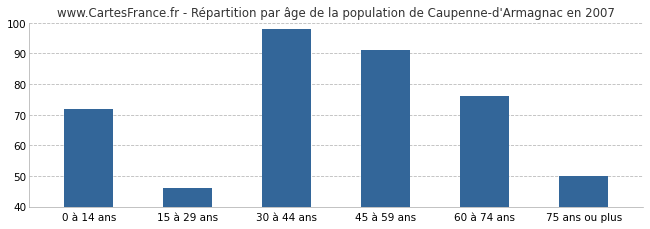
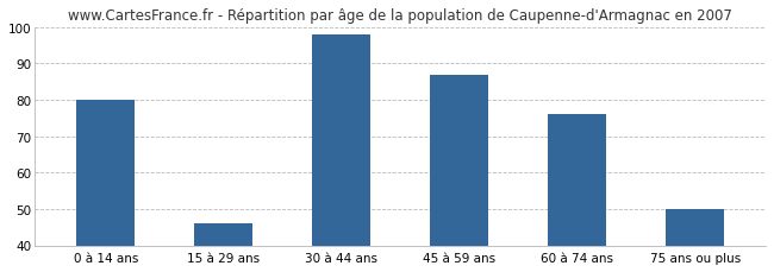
0 à 14 ans: 72 -> 80
45 à 59 ans: 91 -> 87
